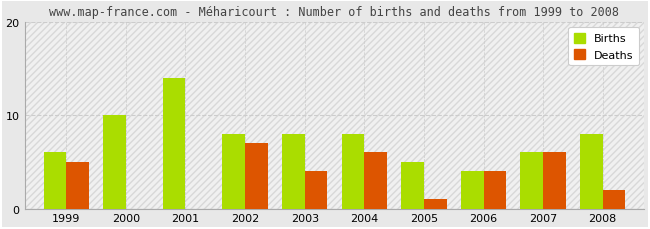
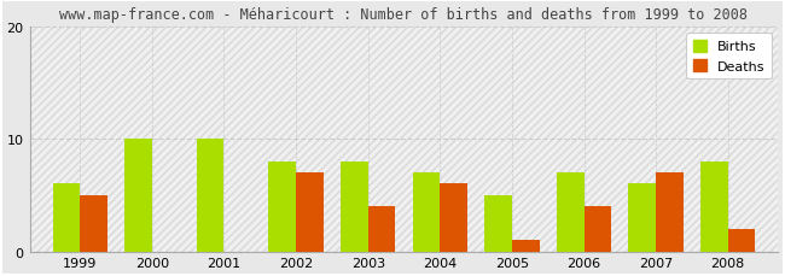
Births/2001: 14 -> 10
Births/2004: 8 -> 7
Births/2006: 4 -> 7
Deaths/2007: 6 -> 7
